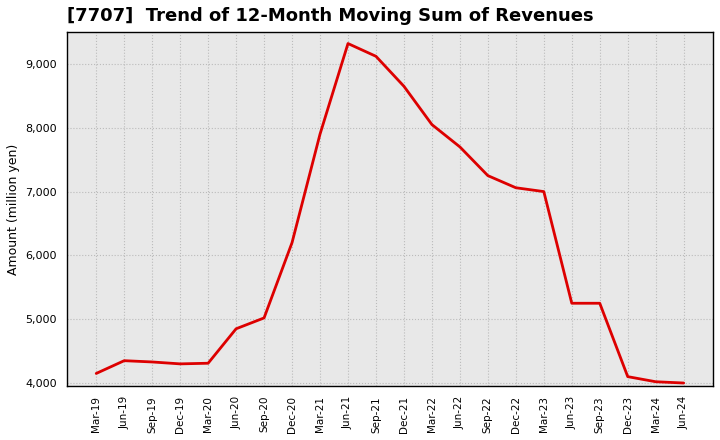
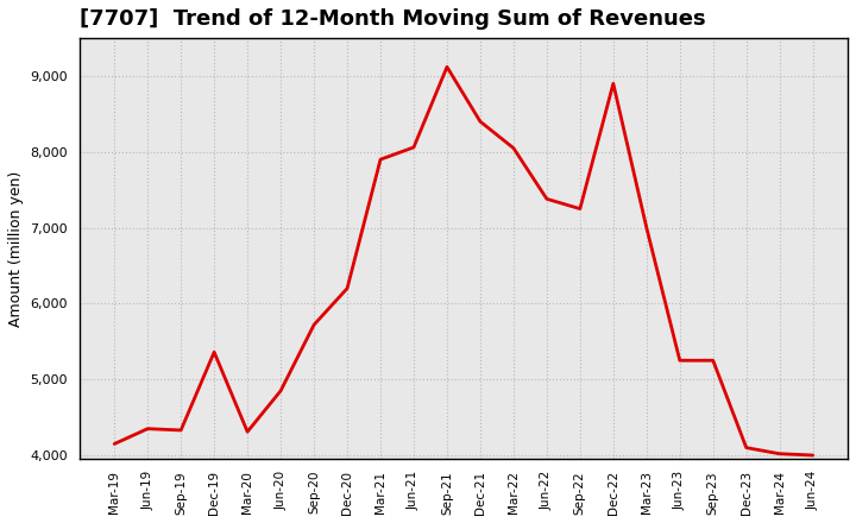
Dec-19: 4,300 -> 5,360
Sep-20: 5,020 -> 5,720
Jun-21: 9,320 -> 8,060
Dec-21: 8,650 -> 8,400
Jun-22: 7,700 -> 7,380
Dec-22: 7,060 -> 8,900
